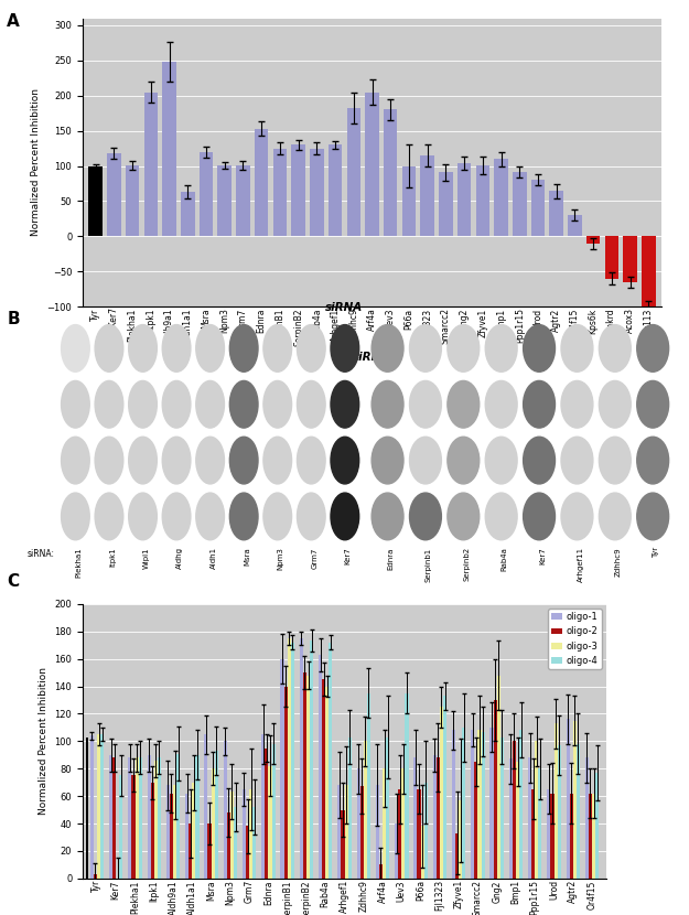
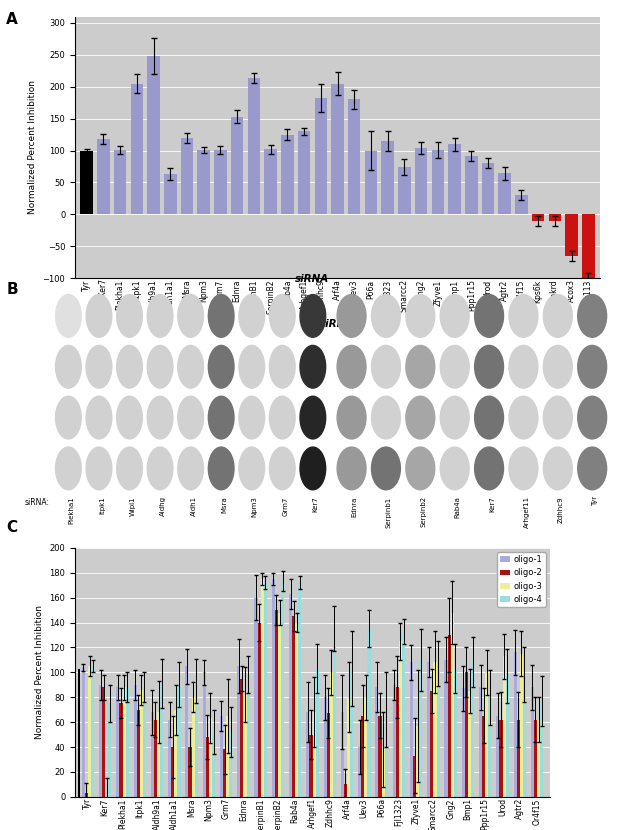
SerpinB1: 125 -> 214
SerpinB2: 130 -> 102
Smarcc2: 91 -> 74
Ankrd: -60 -> -10
